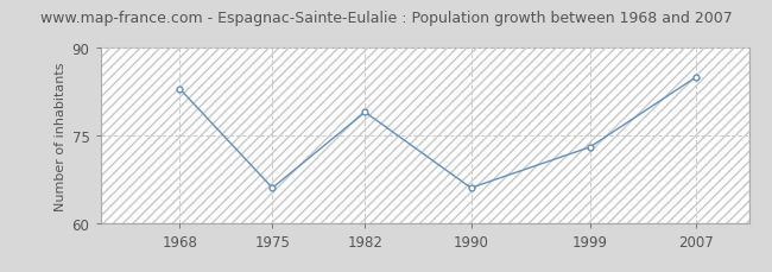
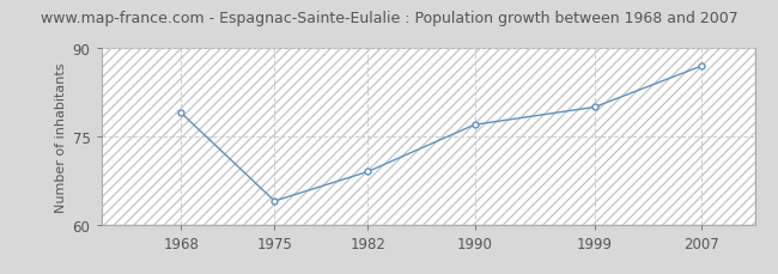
1968: 83 -> 79
1975: 66 -> 64
1982: 79 -> 69
1990: 66 -> 77
1999: 73 -> 80
2007: 85 -> 87
